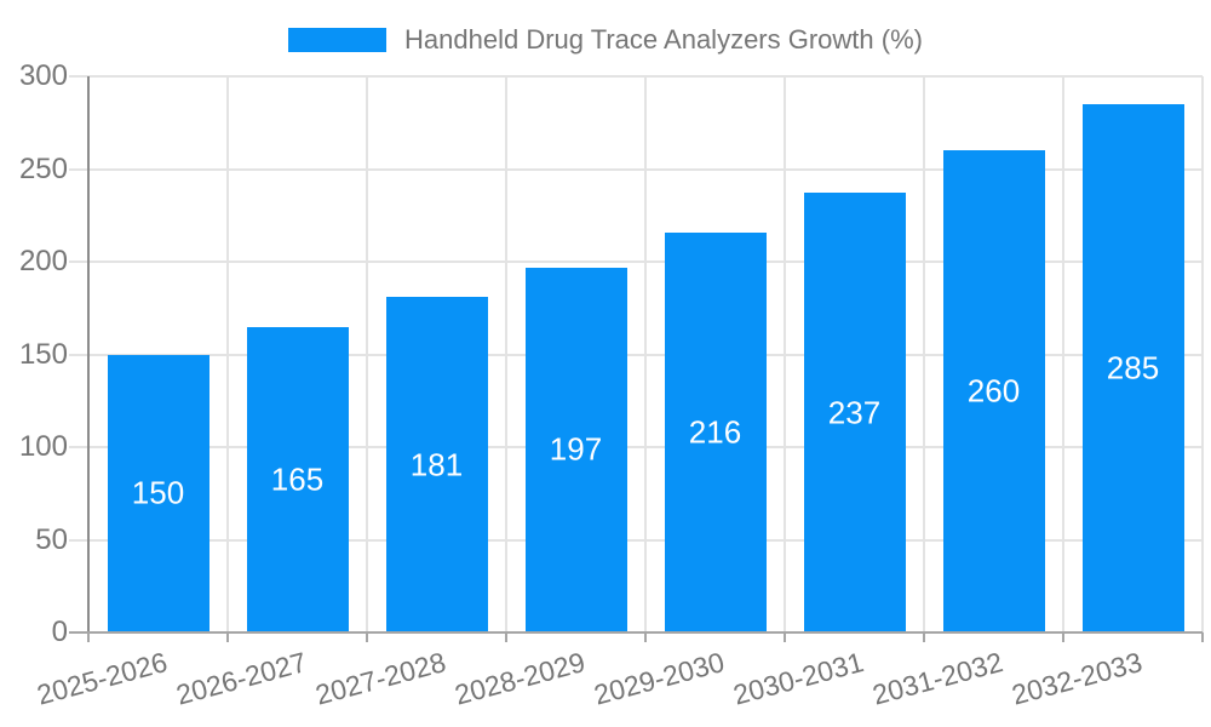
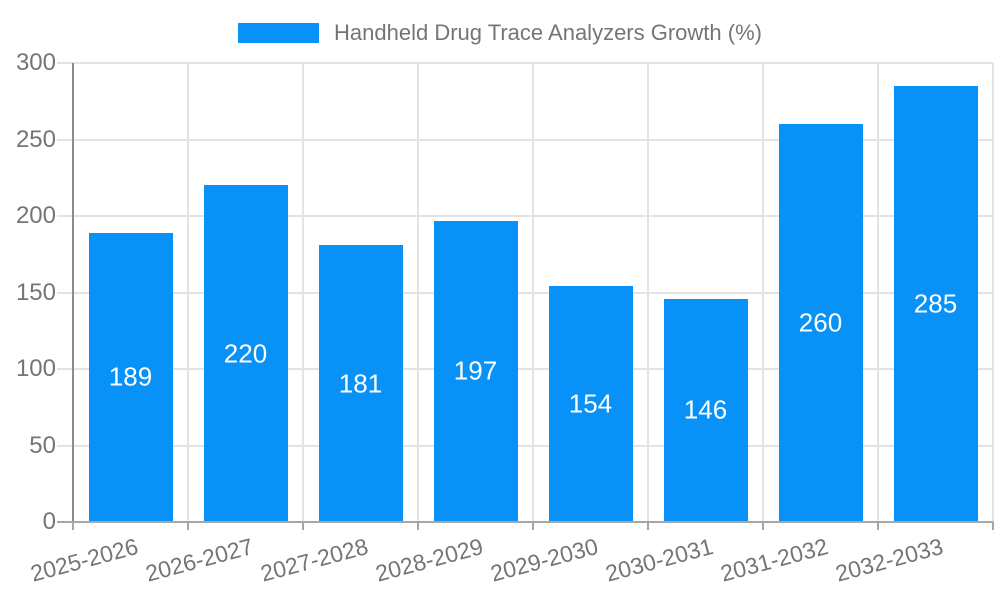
2025-2026: 150 -> 189
2026-2027: 165 -> 220
2029-2030: 216 -> 154
2030-2031: 237 -> 146
